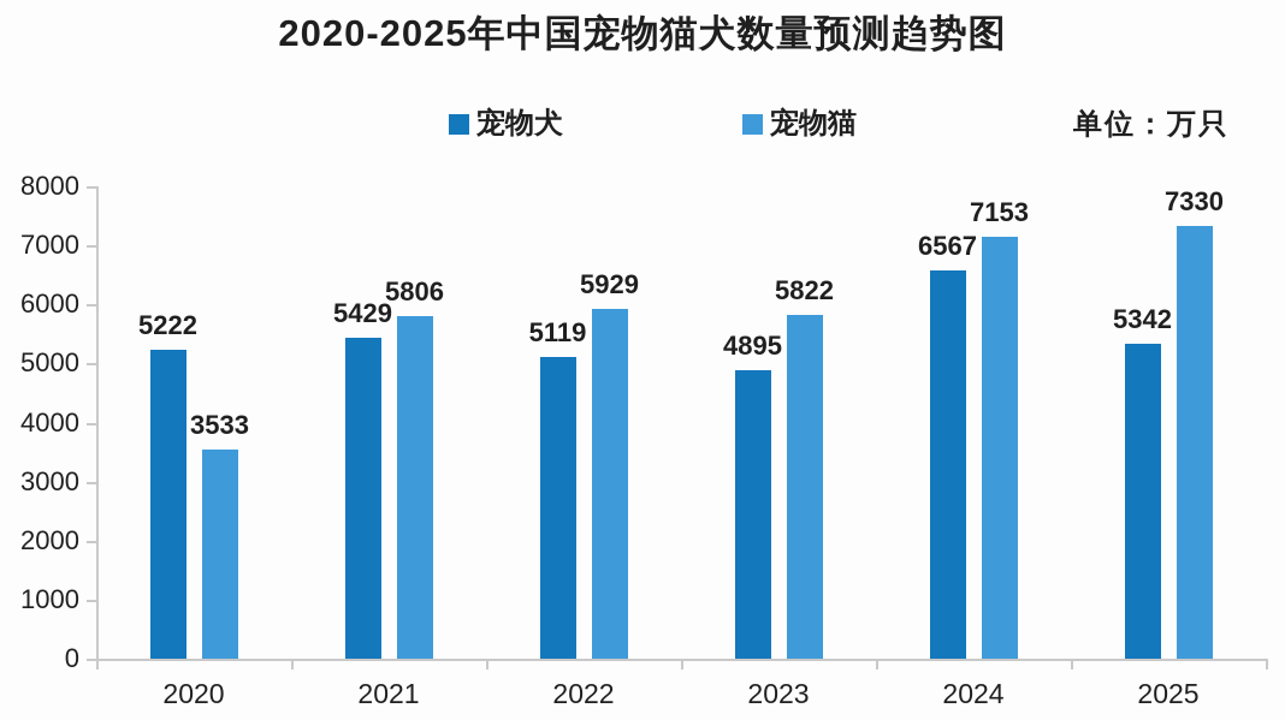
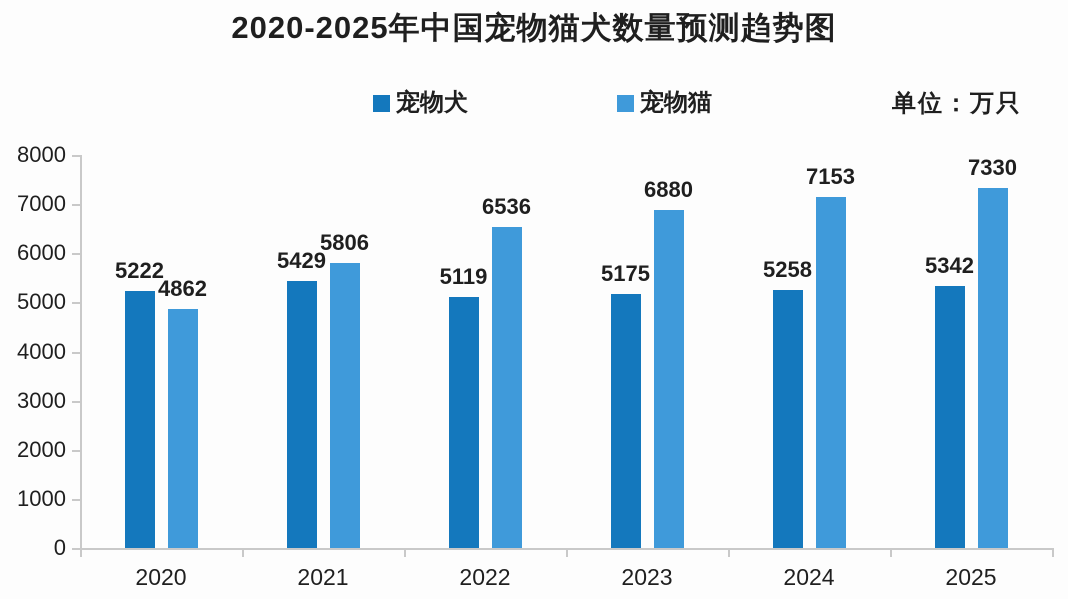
宠物猫/2020: 3533 -> 4862
宠物猫/2022: 5929 -> 6536
宠物犬/2023: 4895 -> 5175
宠物猫/2023: 5822 -> 6880
宠物犬/2024: 6567 -> 5258
